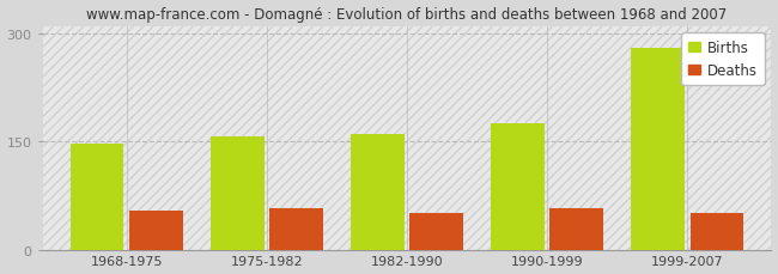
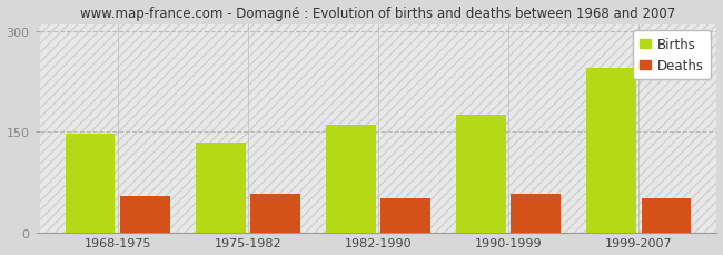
Births/1975-1982: 157 -> 134
Births/1999-2007: 280 -> 244
